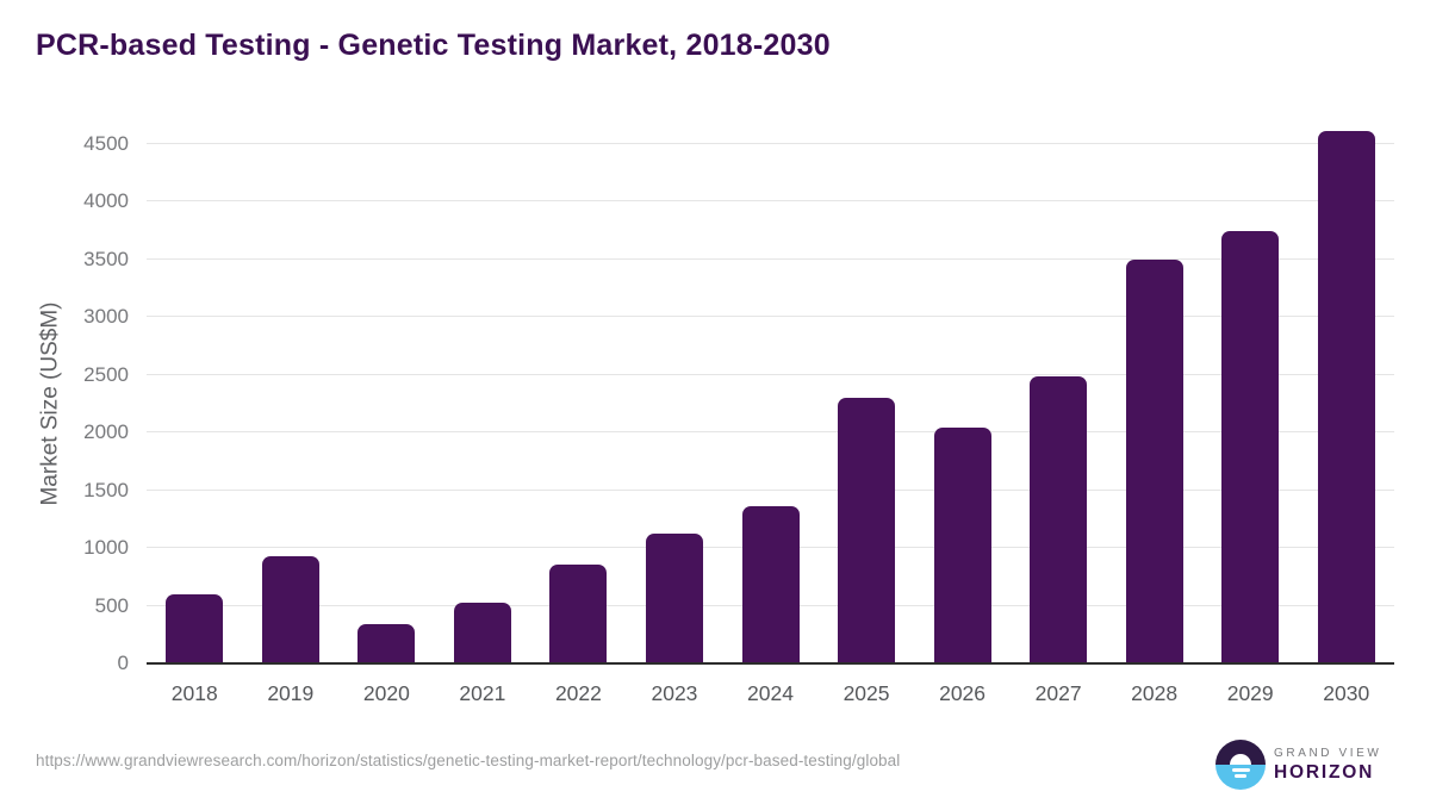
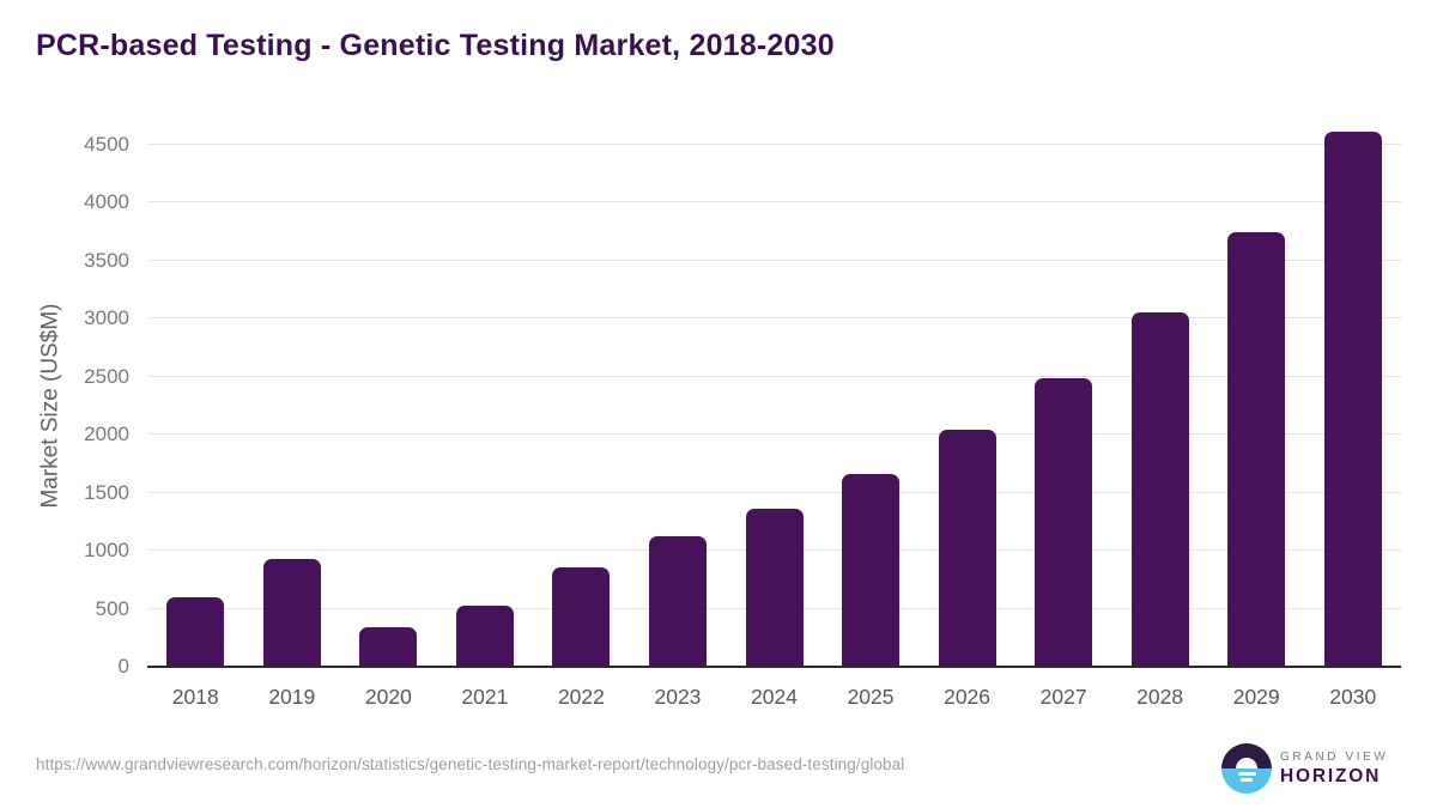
2025: 2300 -> 1700
2028: 3500 -> 3100
